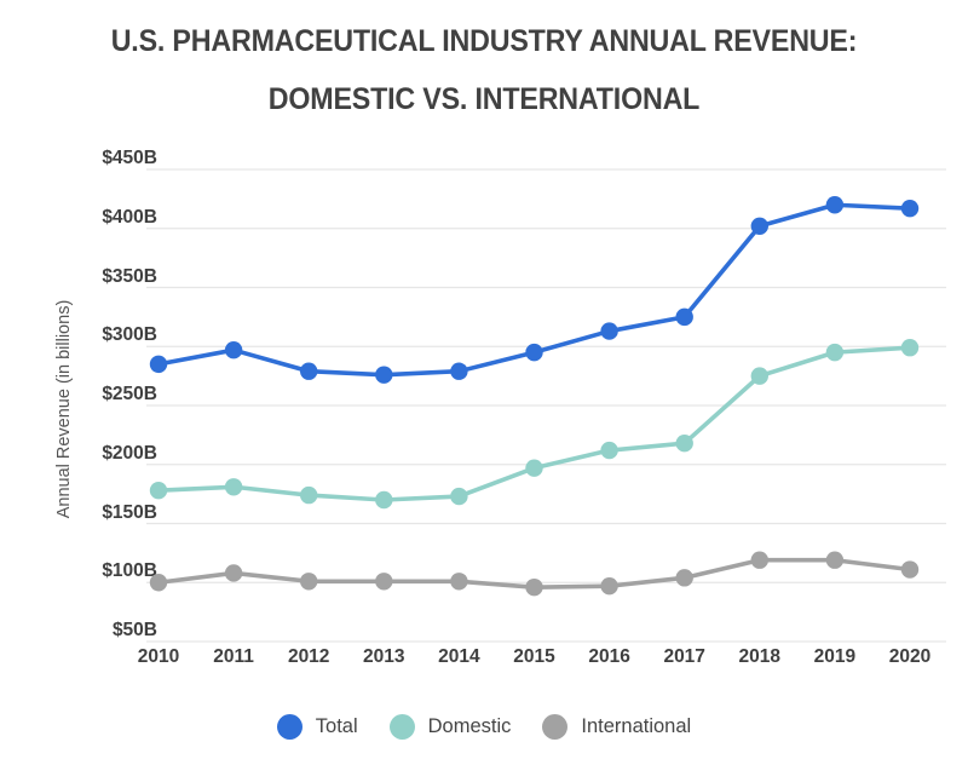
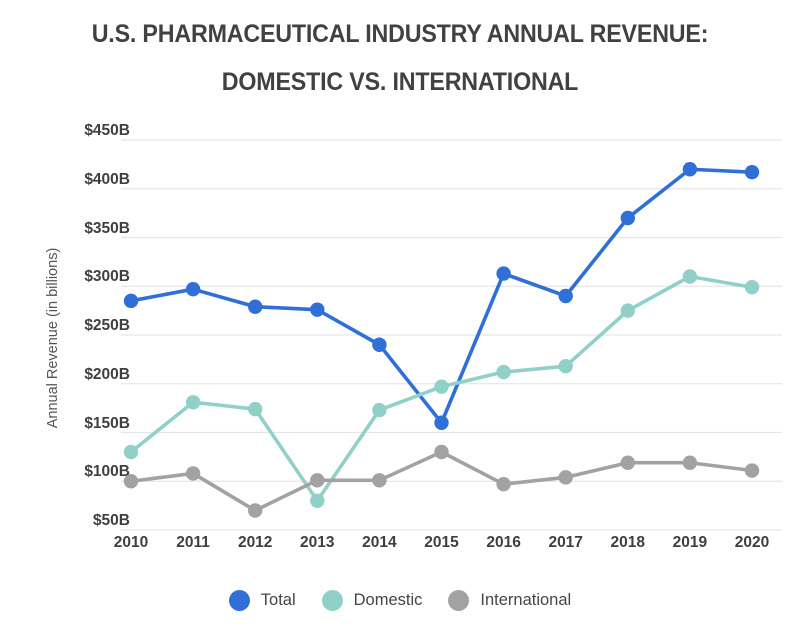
Domestic/2010: $180B -> $130B
International/2012: $100B -> $70B
Domestic/2013: $170B -> $80B
Total/2014: $280B -> $240B
Total/2015: $300B -> $160B
International/2015: $100B -> $130B
Total/2017: $320B -> $290B
Total/2018: $400B -> $370B
Domestic/2019: $300B -> $310B
